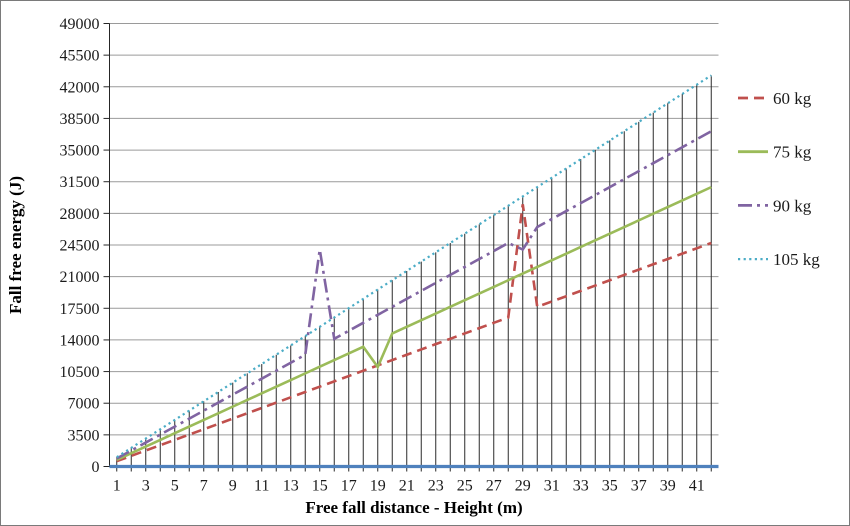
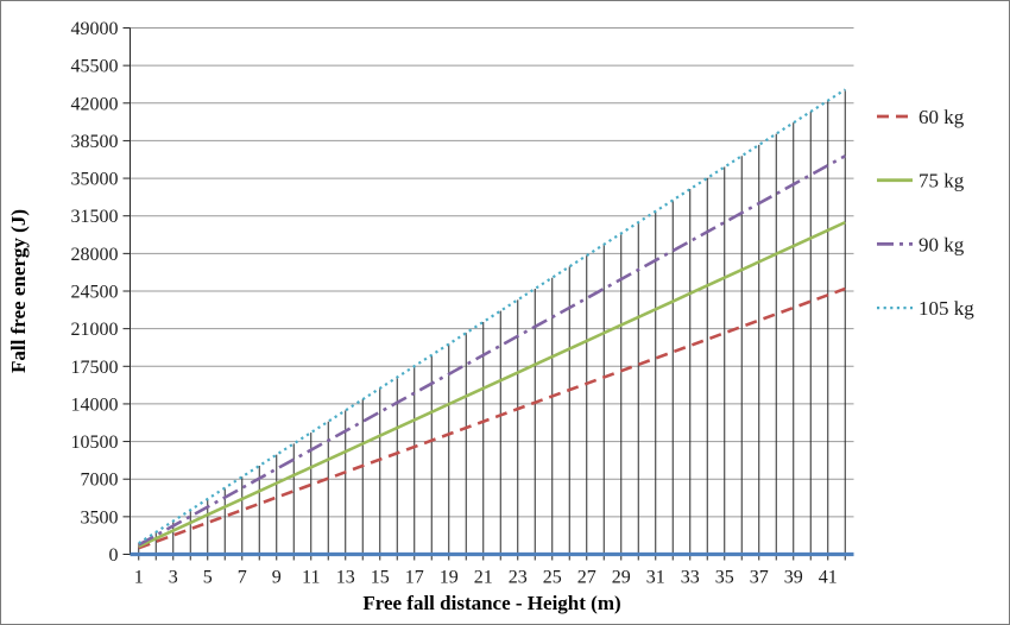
90 kg/15: 24000 -> 13000
75 kg/19: 11000 -> 14000
60 kg/29: 29000 -> 17000
90 kg/29: 24000 -> 26000
